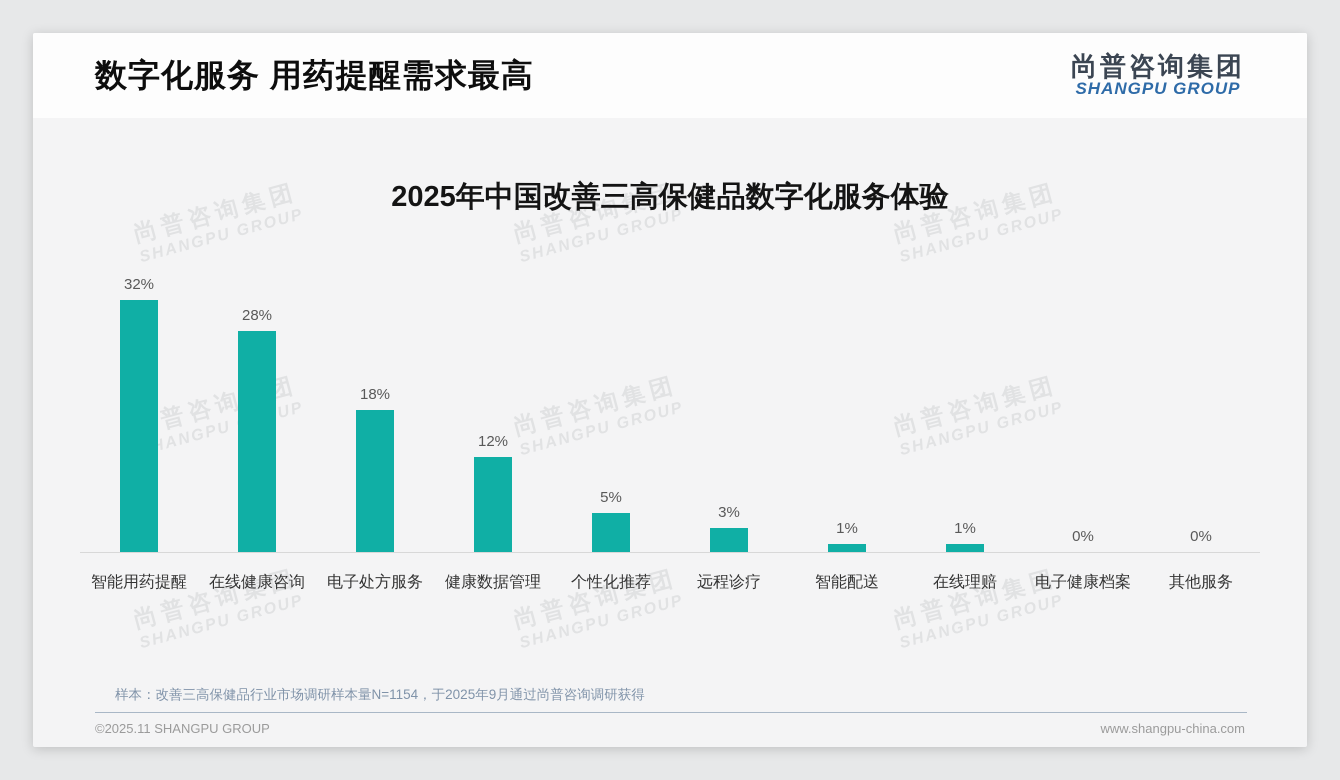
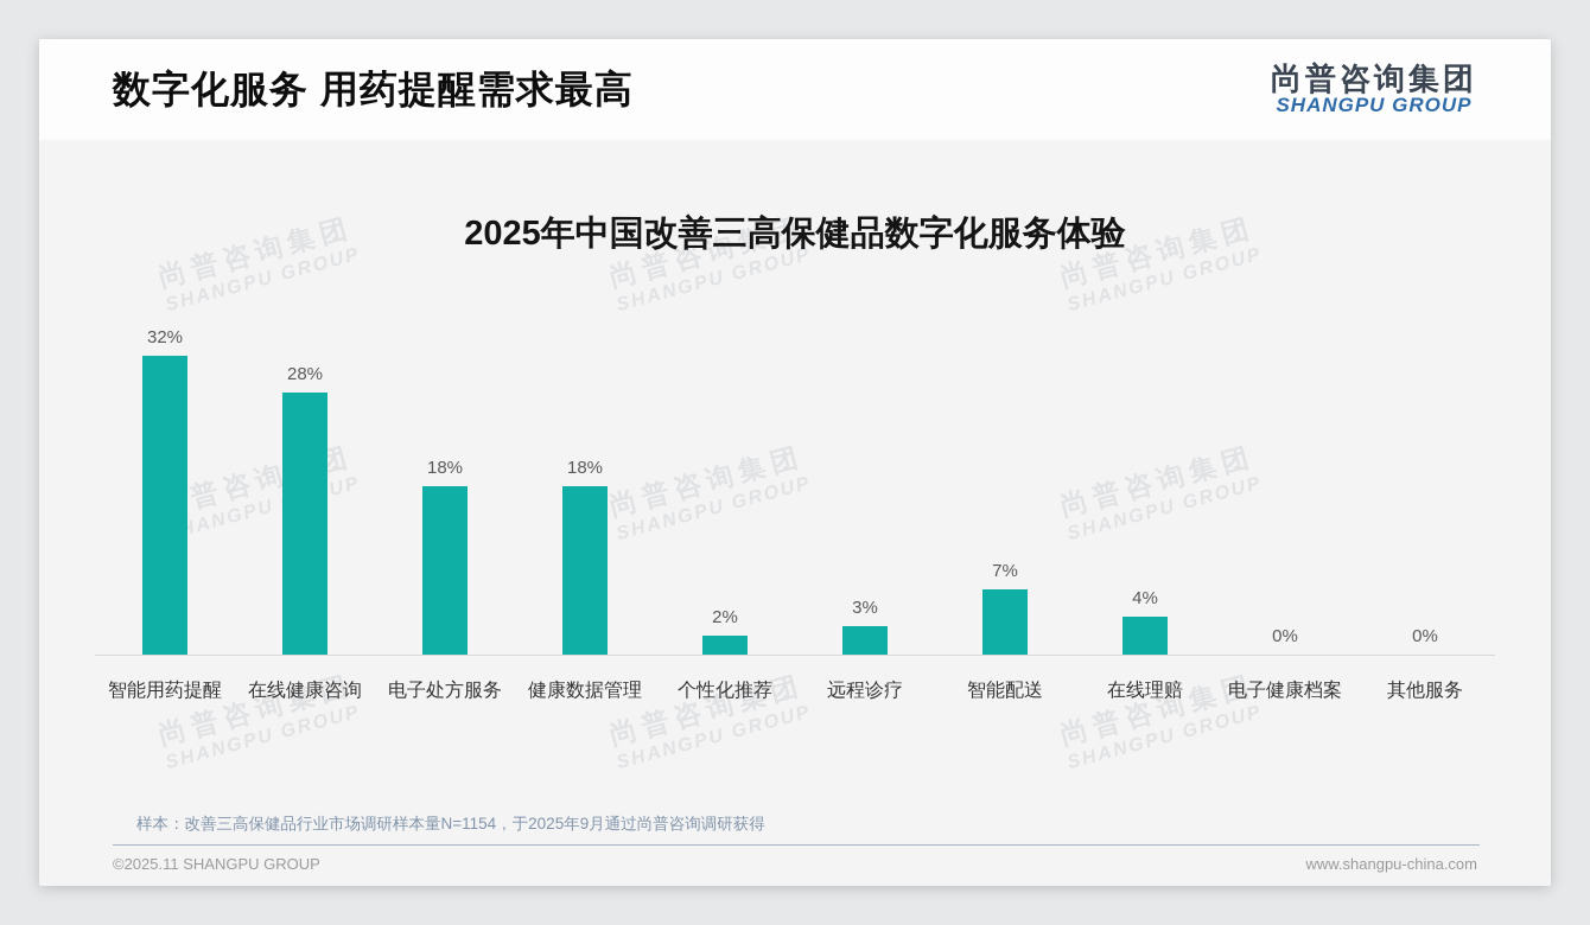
健康数据管理: 12% -> 18%
个性化推荐: 5% -> 2%
智能配送: 1% -> 7%
在线理赔: 1% -> 4%
